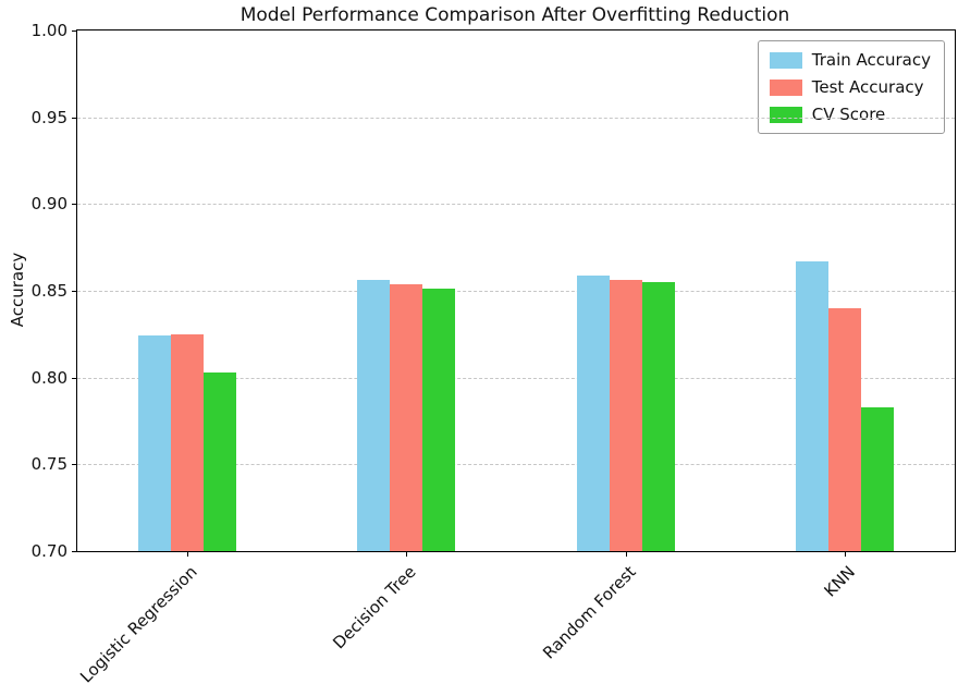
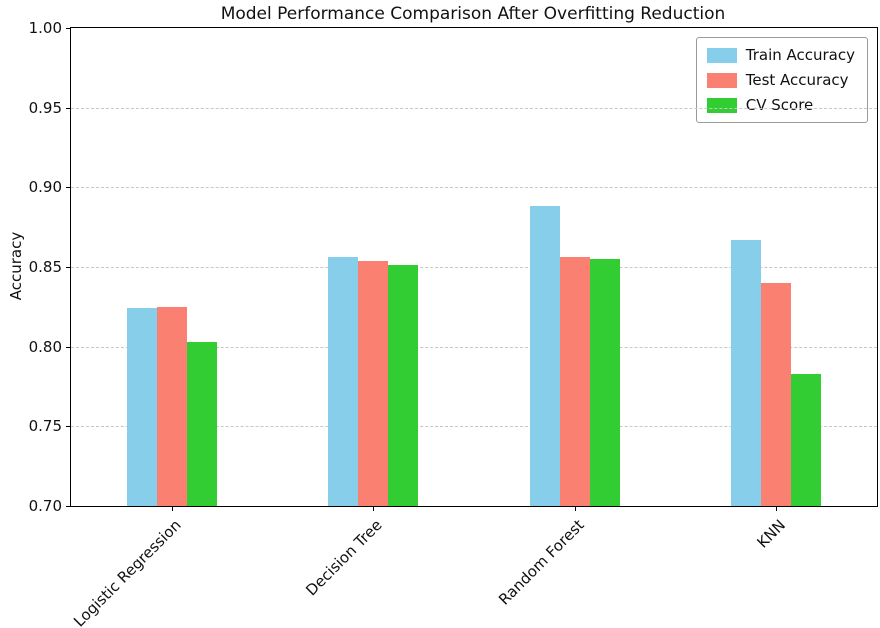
Train Accuracy/Random Forest: 0.859 -> 0.888
